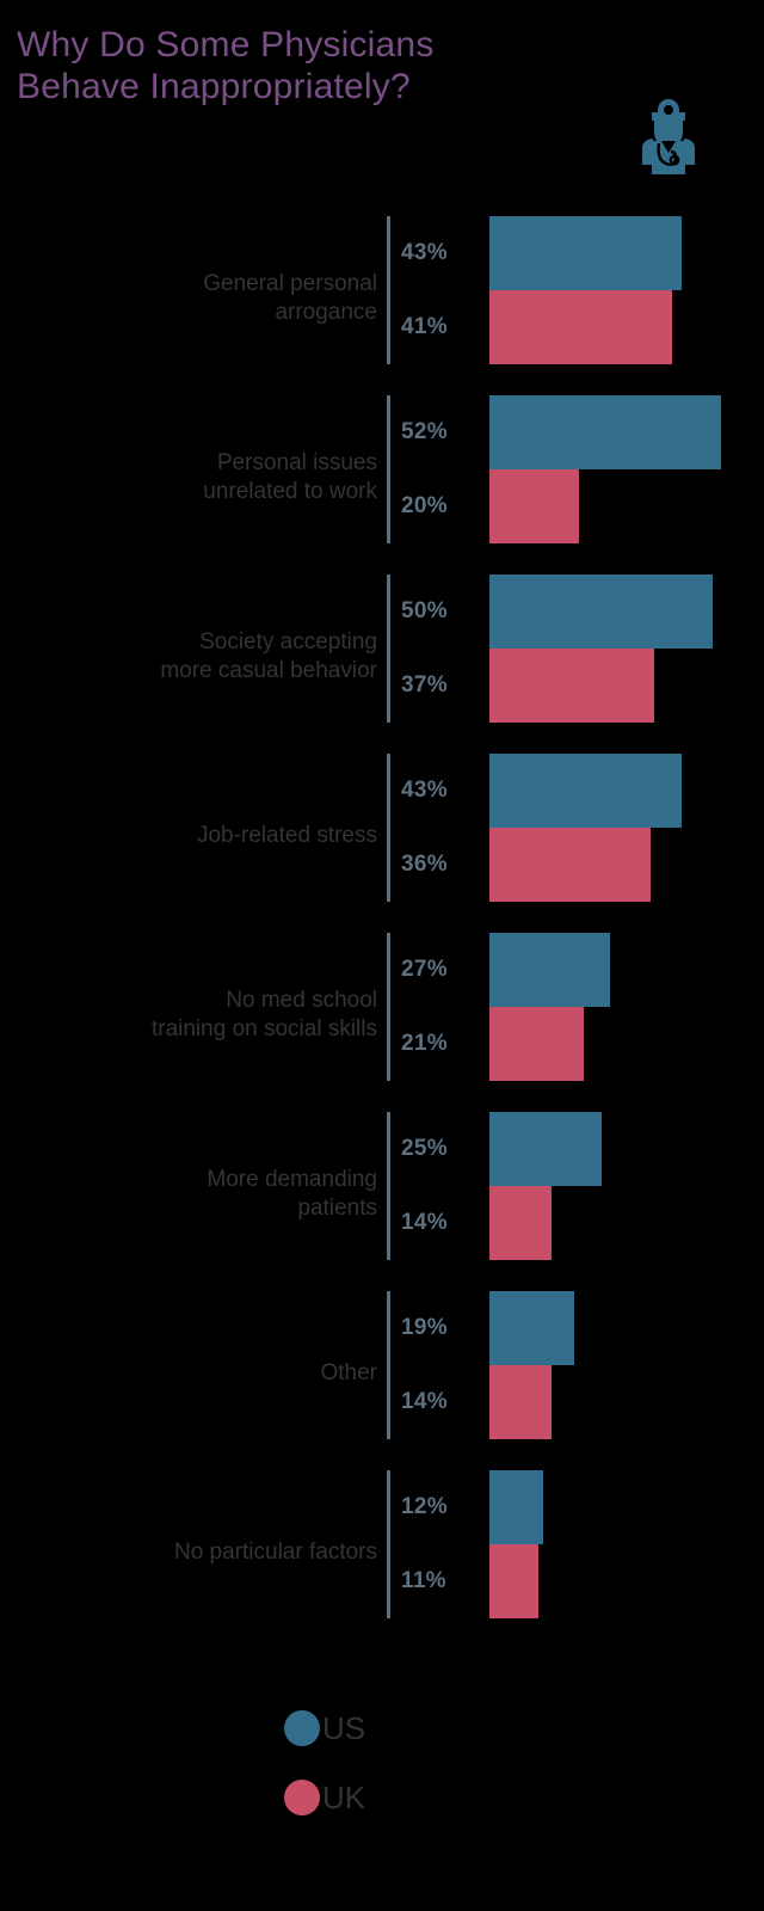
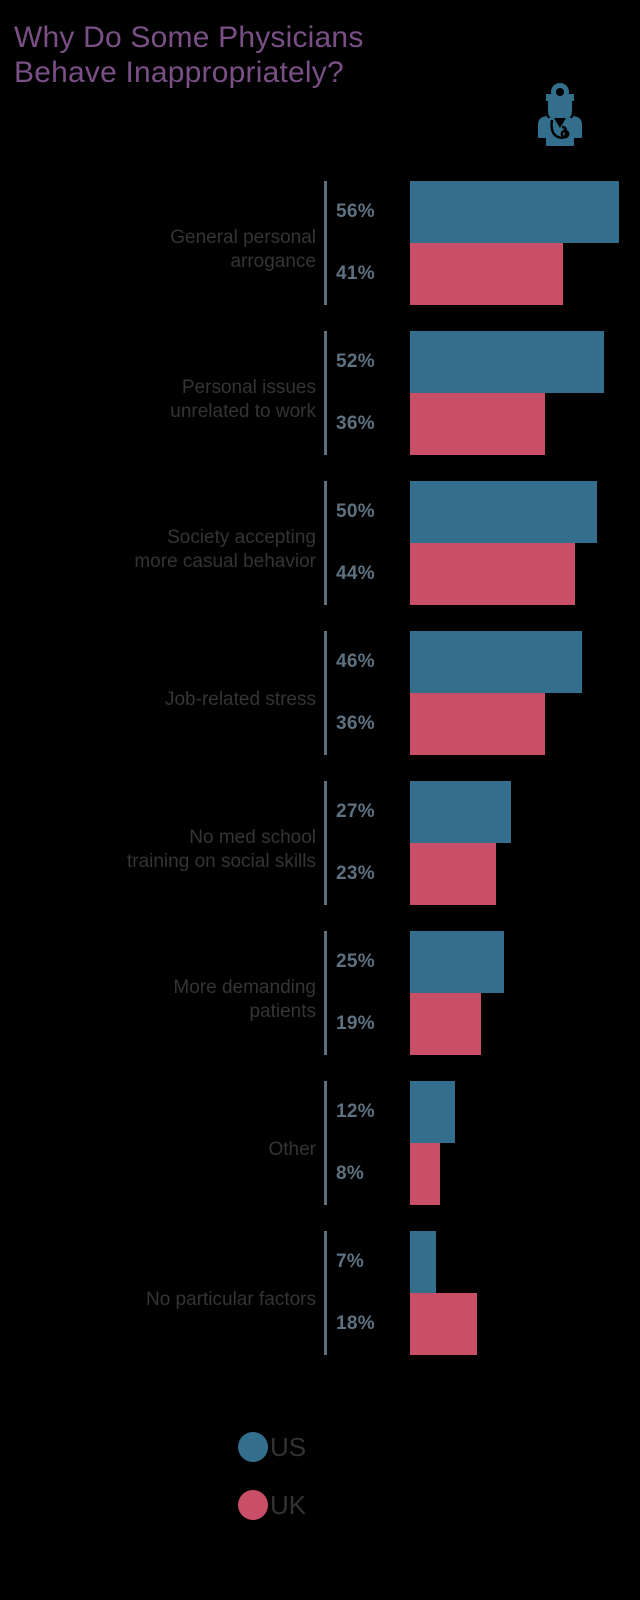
US/General personal arrogance: 43% -> 56%
UK/Personal issues unrelated to work: 20% -> 36%
UK/Society accepting more casual behavior: 37% -> 44%
US/Job-related stress: 43% -> 46%
UK/No med school training on social skills: 21% -> 23%
UK/More demanding patients: 14% -> 19%
US/Other: 19% -> 12%
UK/Other: 14% -> 8%
US/No particular factors: 12% -> 7%
UK/No particular factors: 11% -> 18%
